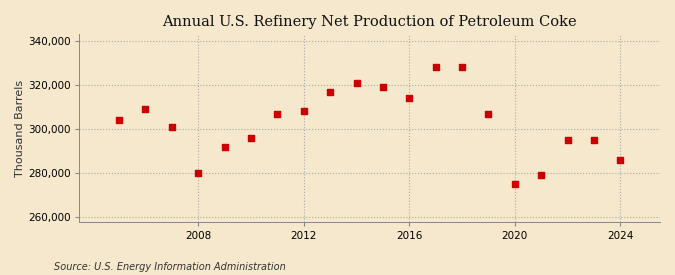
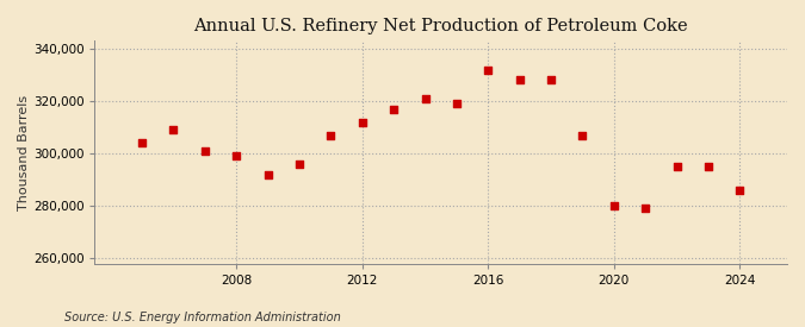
2008: 280,000 -> 299,000
2012: 308,000 -> 312,000
2016: 314,000 -> 332,000
2020: 275,000 -> 280,000
